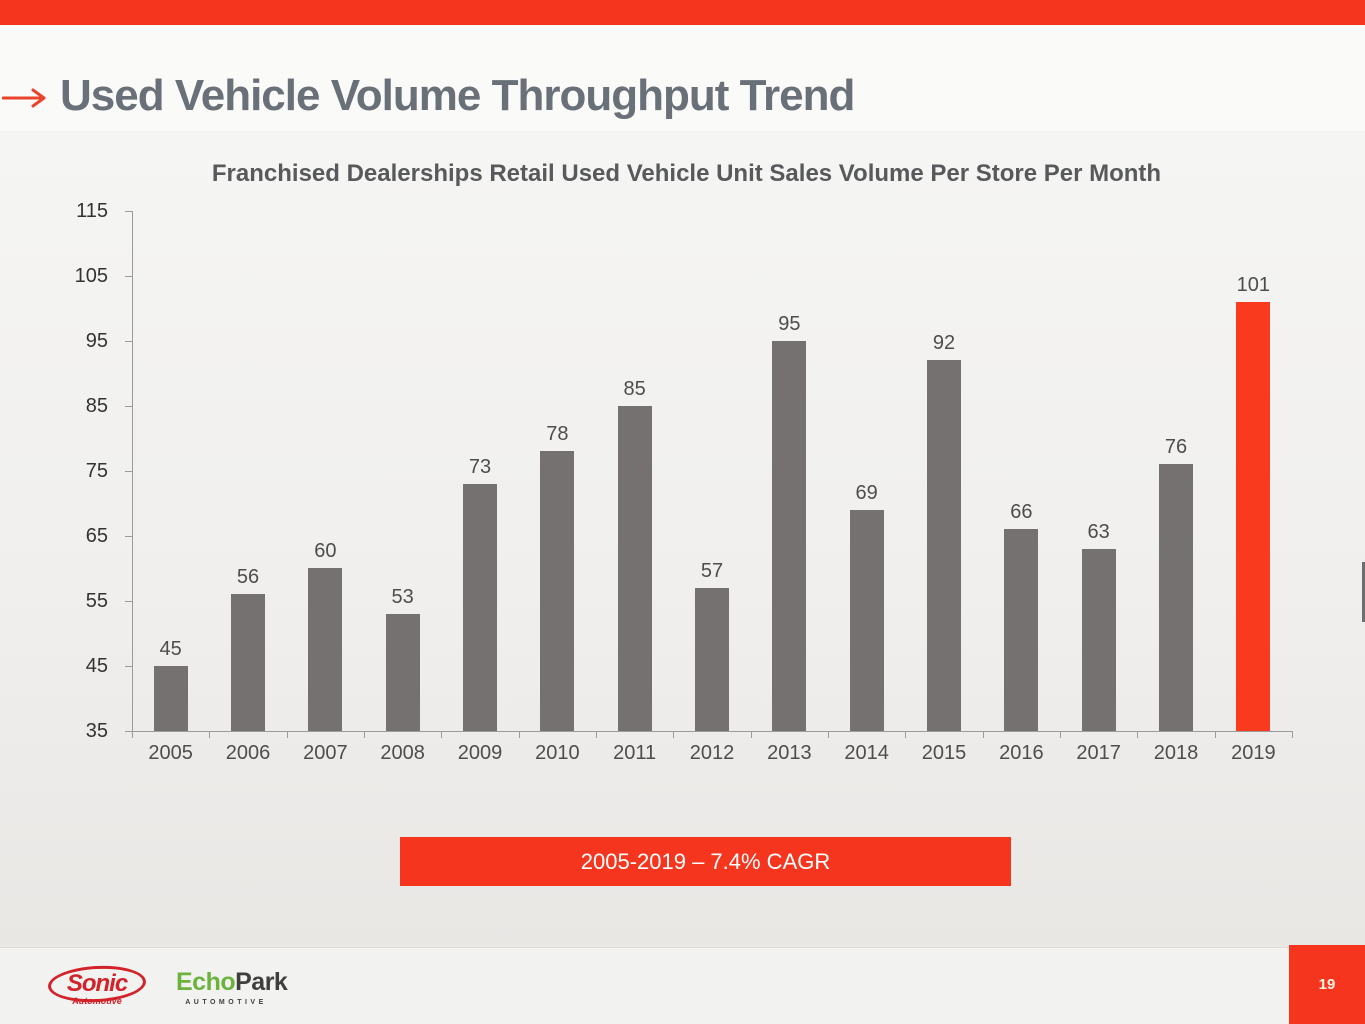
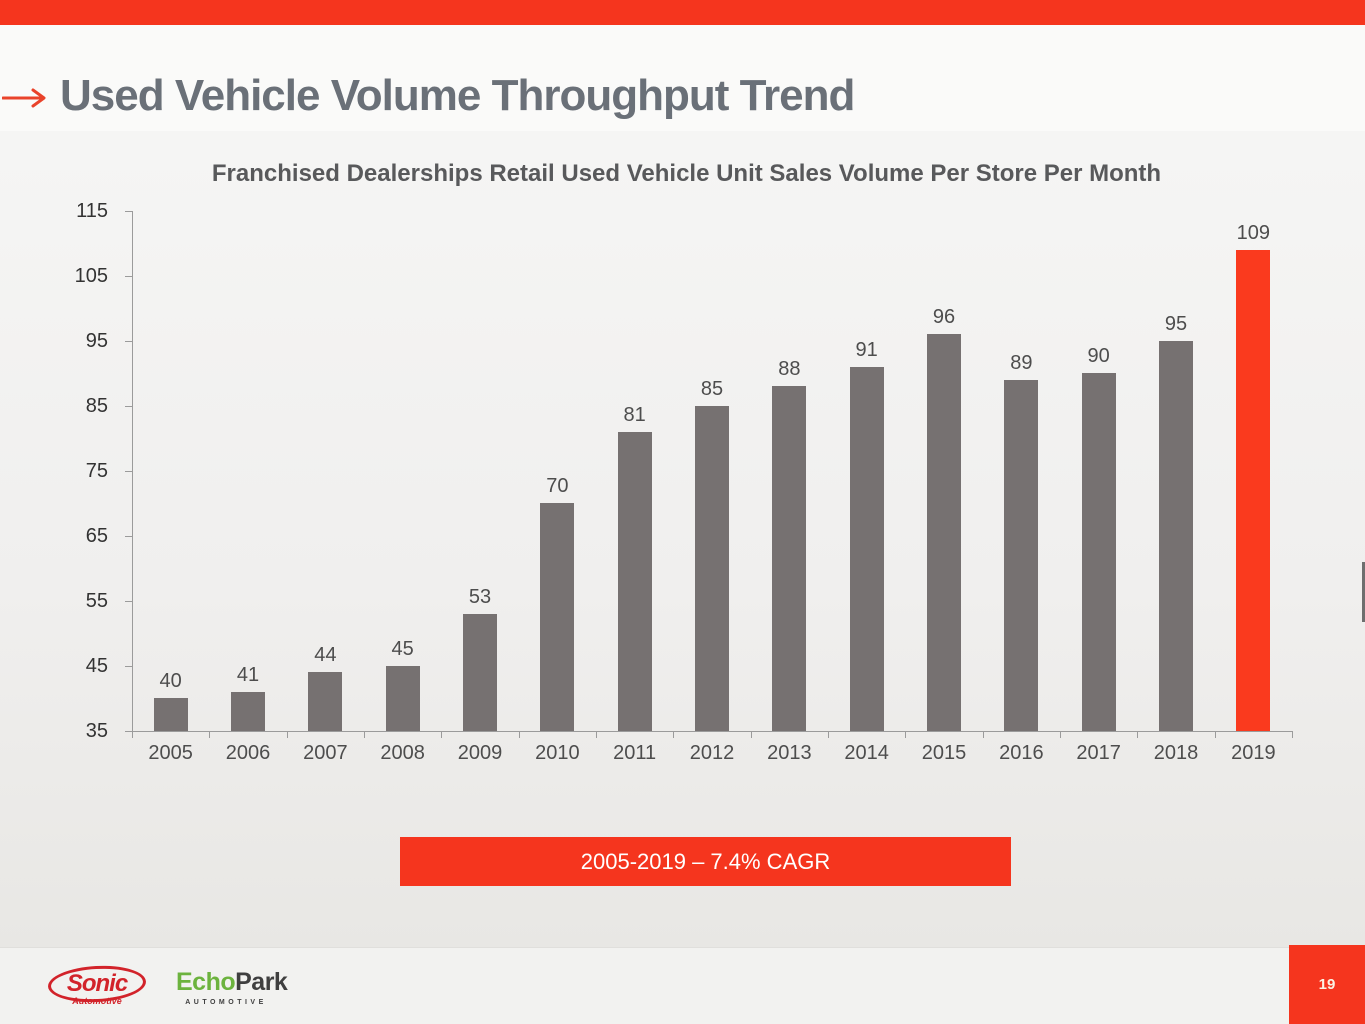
2005: 45 -> 40
2006: 56 -> 41
2007: 60 -> 44
2008: 53 -> 45
2009: 73 -> 53
2010: 78 -> 70
2011: 85 -> 81
2012: 57 -> 85
2013: 95 -> 88
2014: 69 -> 91
2015: 92 -> 96
2016: 66 -> 89
2017: 63 -> 90
2018: 76 -> 95
2019: 101 -> 109
